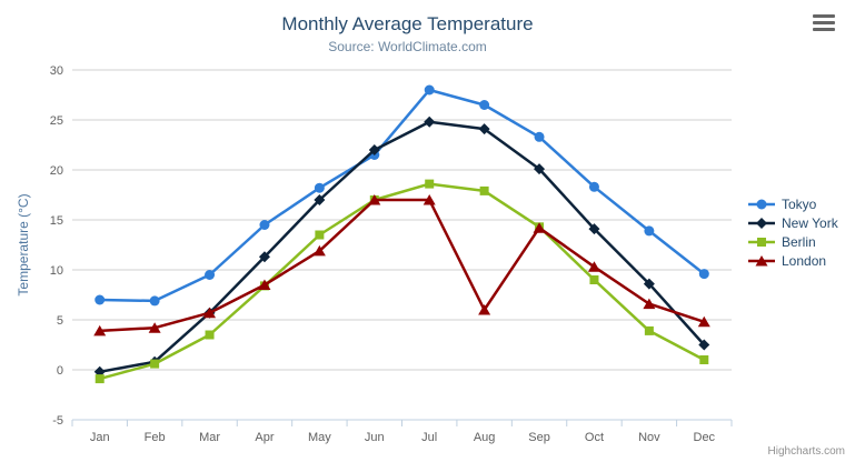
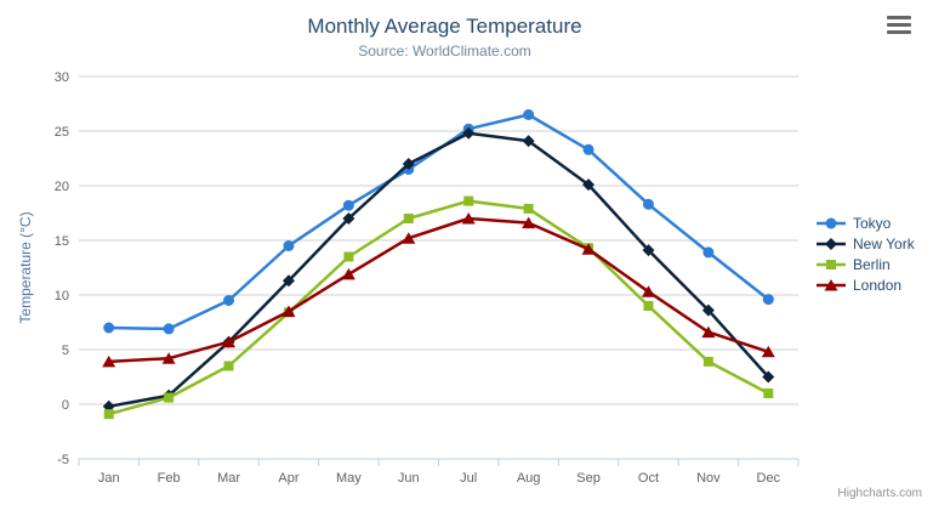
London/Jun: 17 -> 15
Tokyo/Jul: 28 -> 25
London/Aug: 6 -> 17
